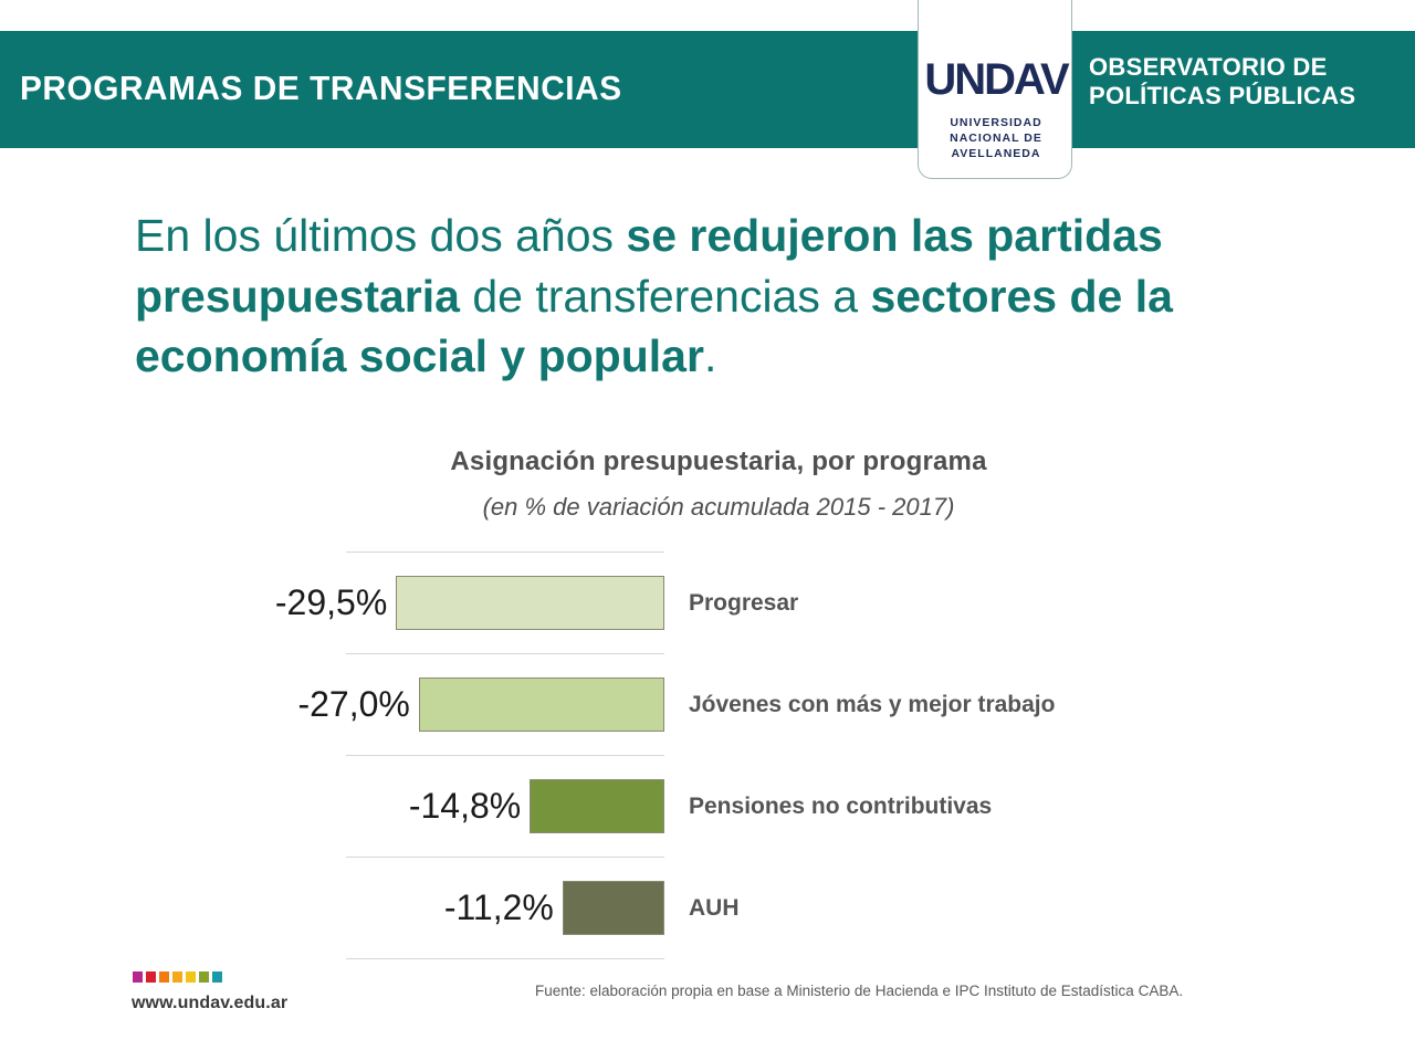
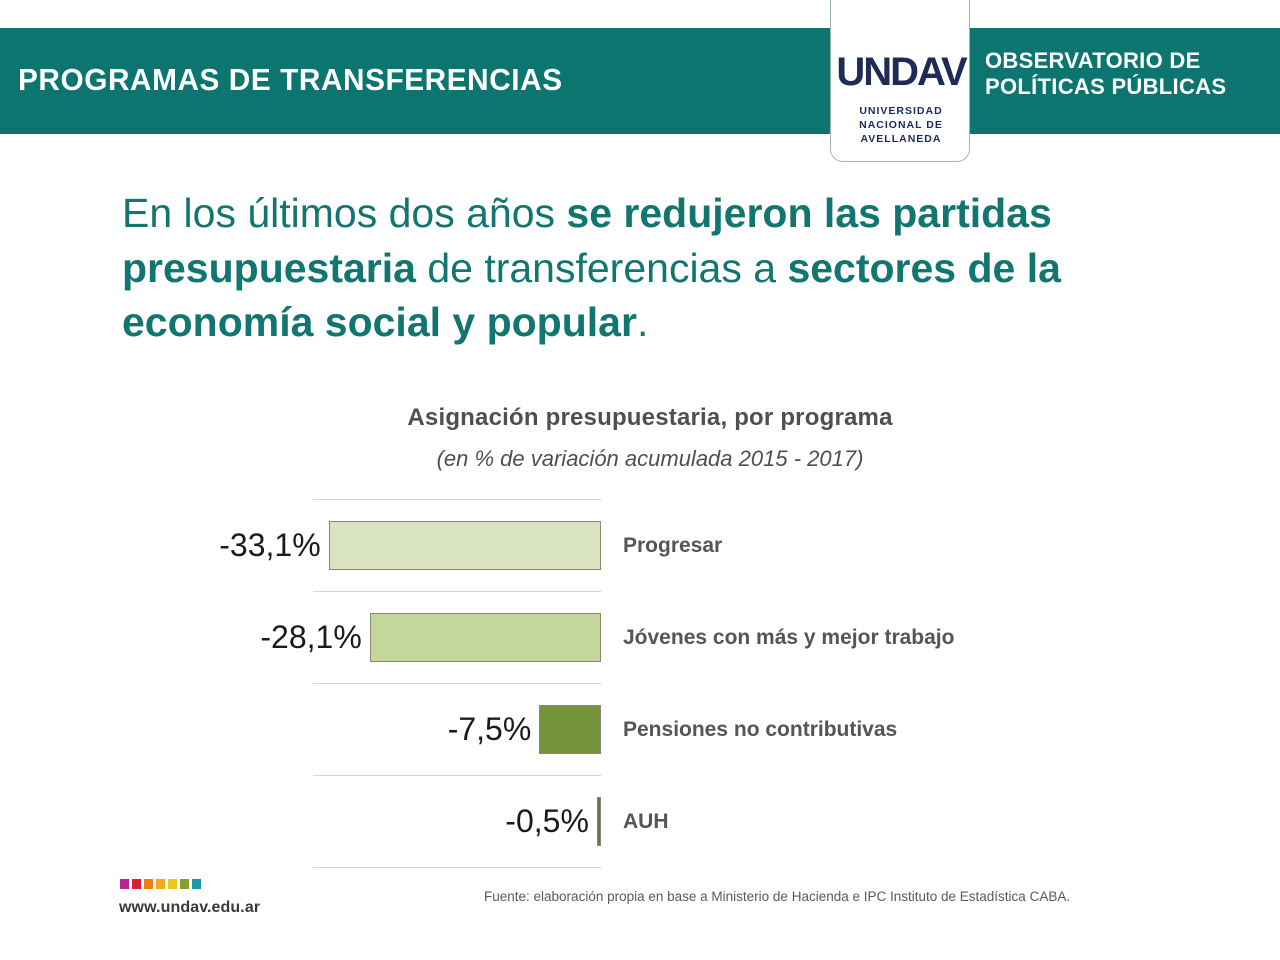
Progresar: -29,5% -> -33,1%
Jóvenes con más y mejor trabajo: -27,0% -> -28,1%
Pensiones no contributivas: -14,8% -> -7,5%
AUH: -11,2% -> -0,5%
